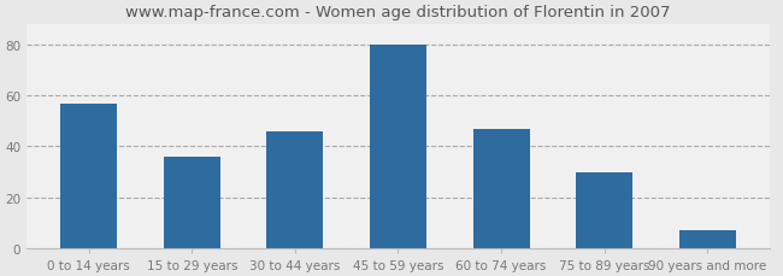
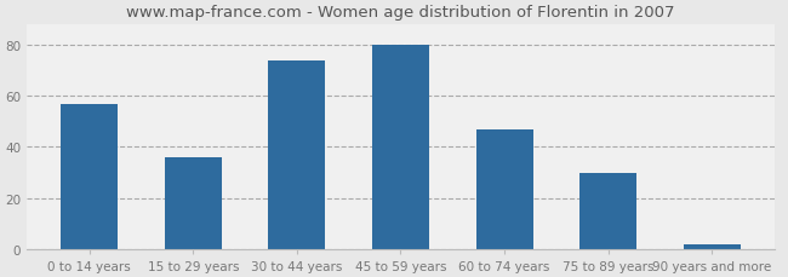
30 to 44 years: 46 -> 74
90 years and more: 7 -> 2
